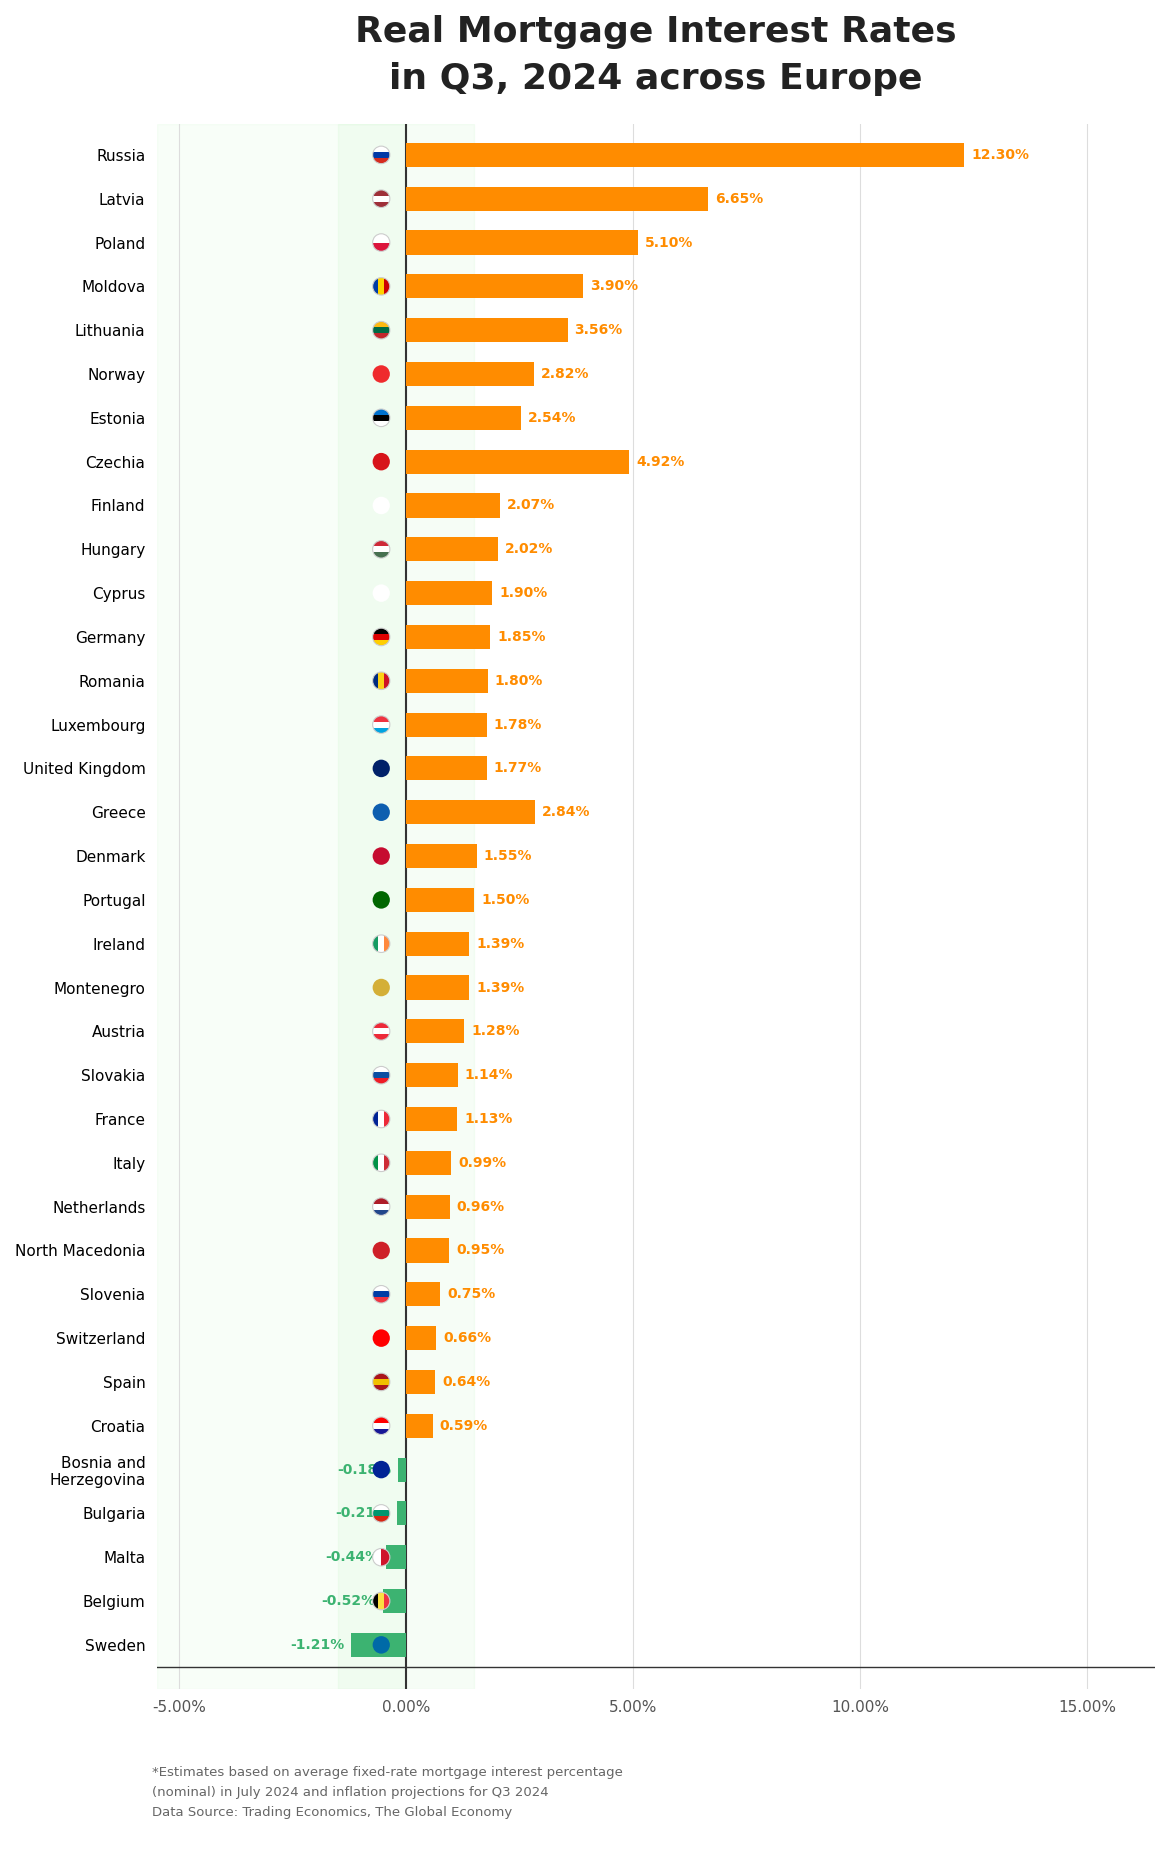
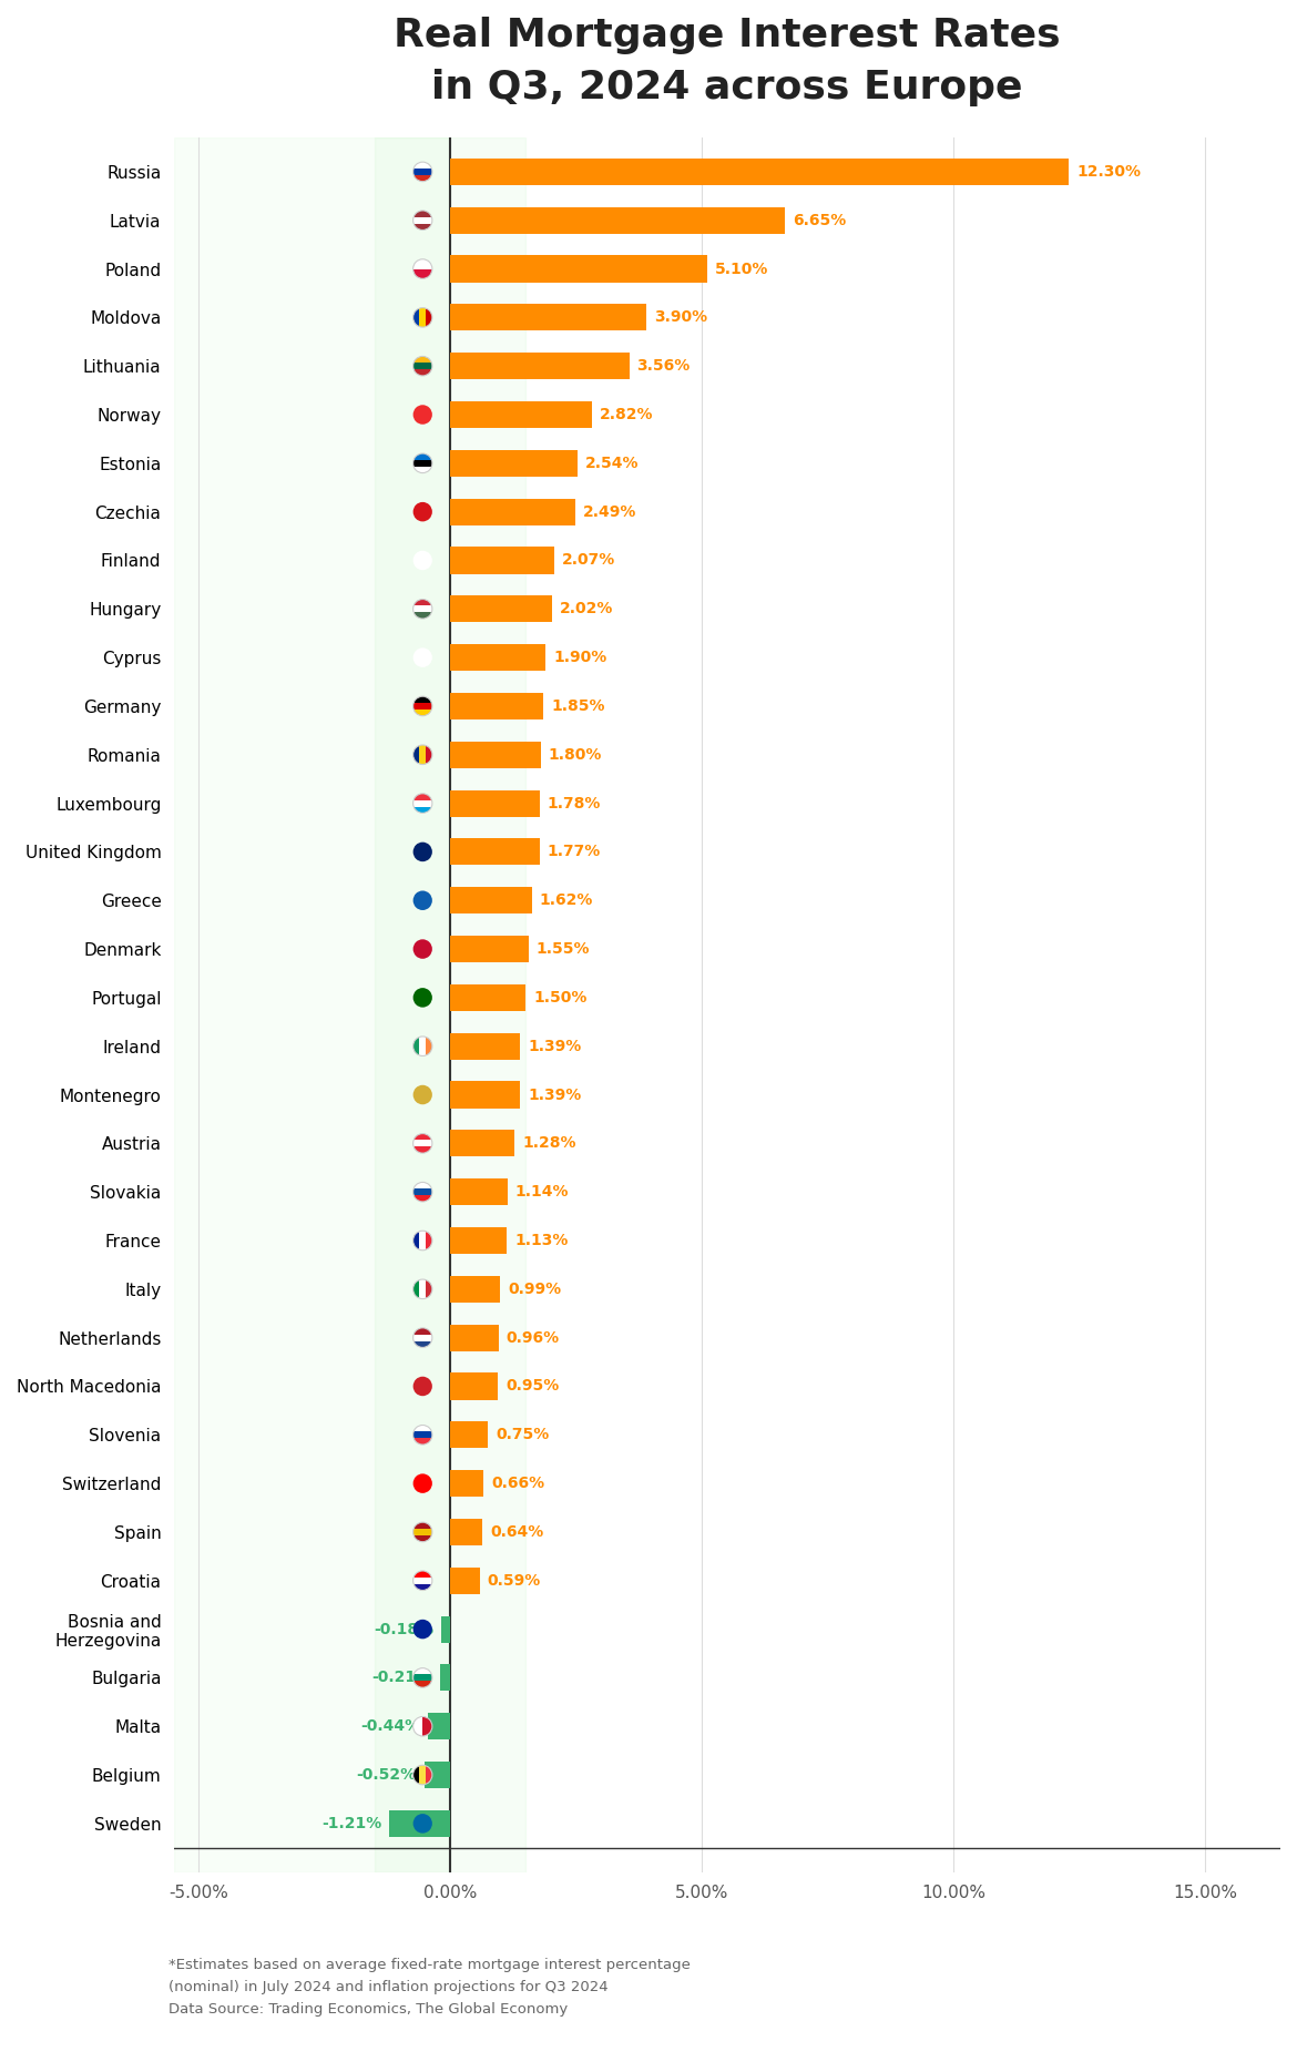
Czechia: 4.92% -> 2.49%
Greece: 2.84% -> 1.62%
